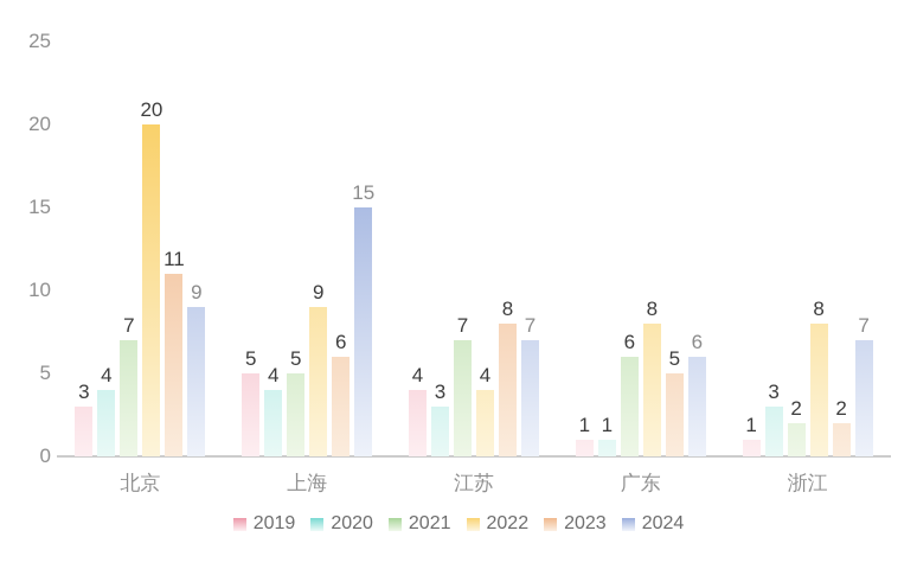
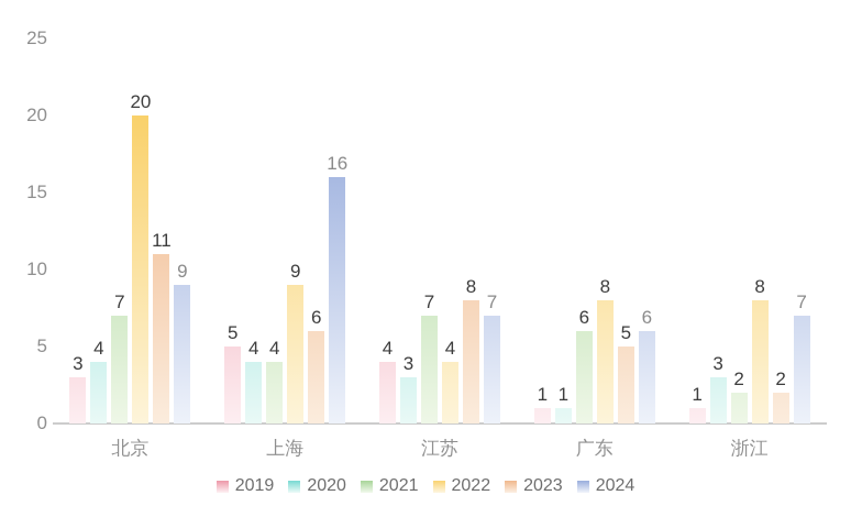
2021/上海: 5 -> 4
2024/上海: 15 -> 16
